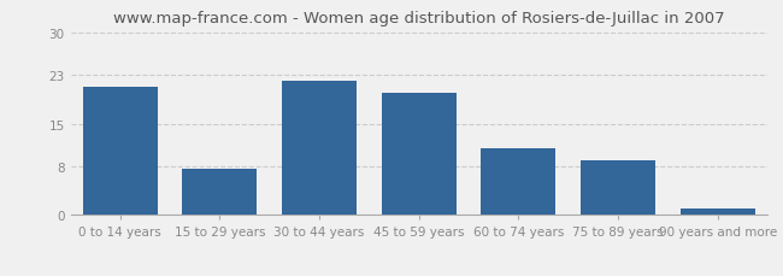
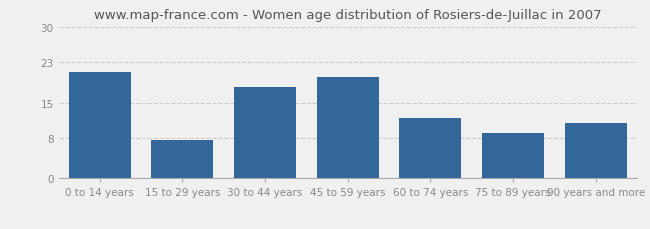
30 to 44 years: 22.0 -> 18.0
60 to 74 years: 11.0 -> 12.0
90 years and more: 1.0 -> 11.0
